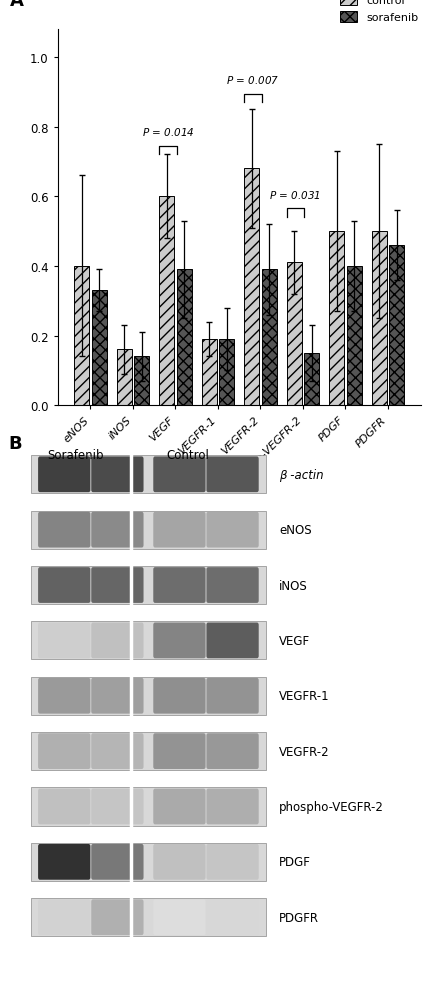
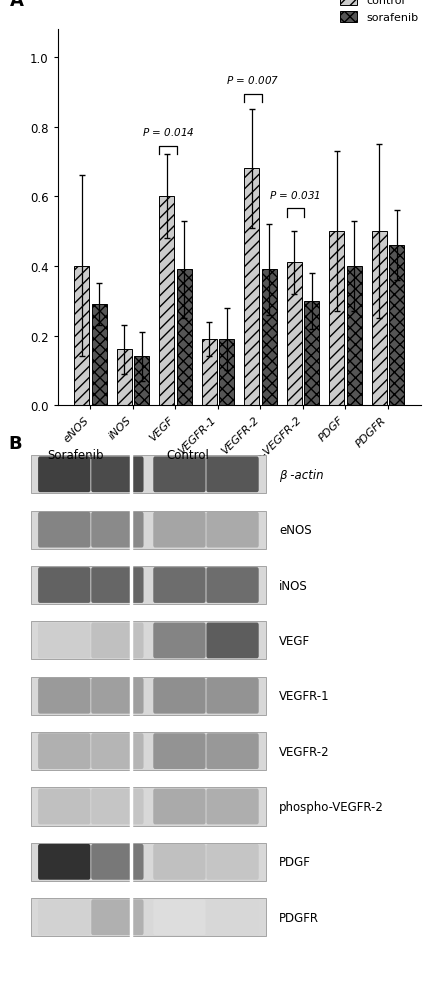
sorafenib/eNOS: 0.33 -> 0.29
sorafenib/phospho-VEGFR-2: 0.15 -> 0.30
